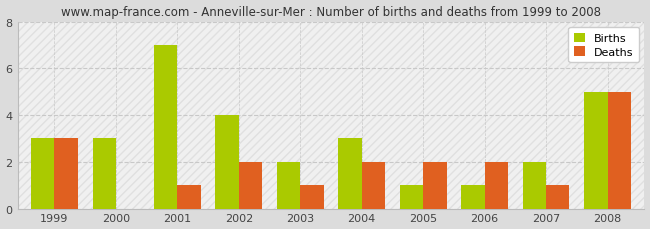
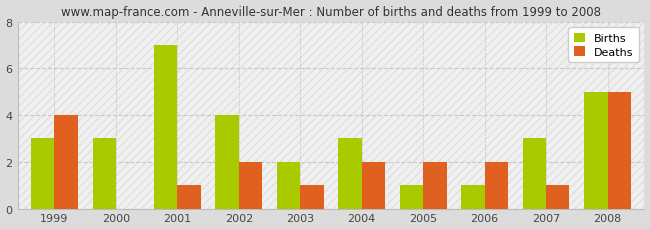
Deaths/1999: 3 -> 4
Births/2007: 2 -> 3
